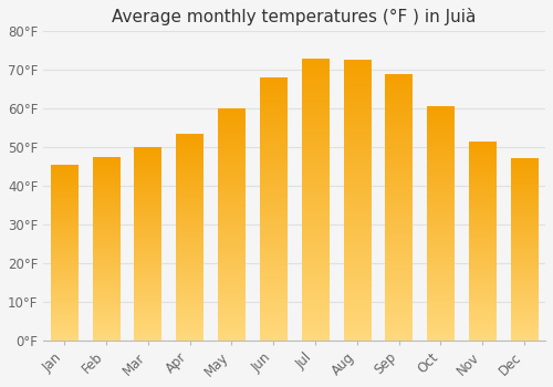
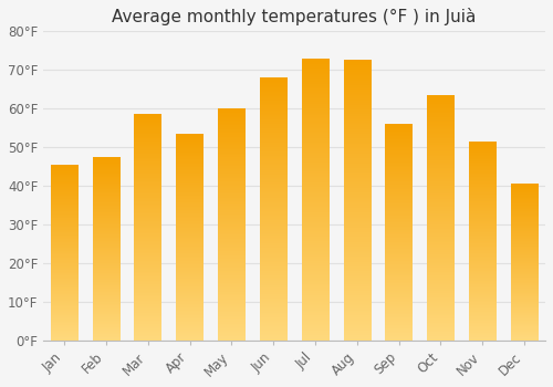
Mar: 50.0°F -> 58.5°F
Sep: 69.0°F -> 56.0°F
Oct: 60.5°F -> 63.5°F
Dec: 47.0°F -> 40.5°F
